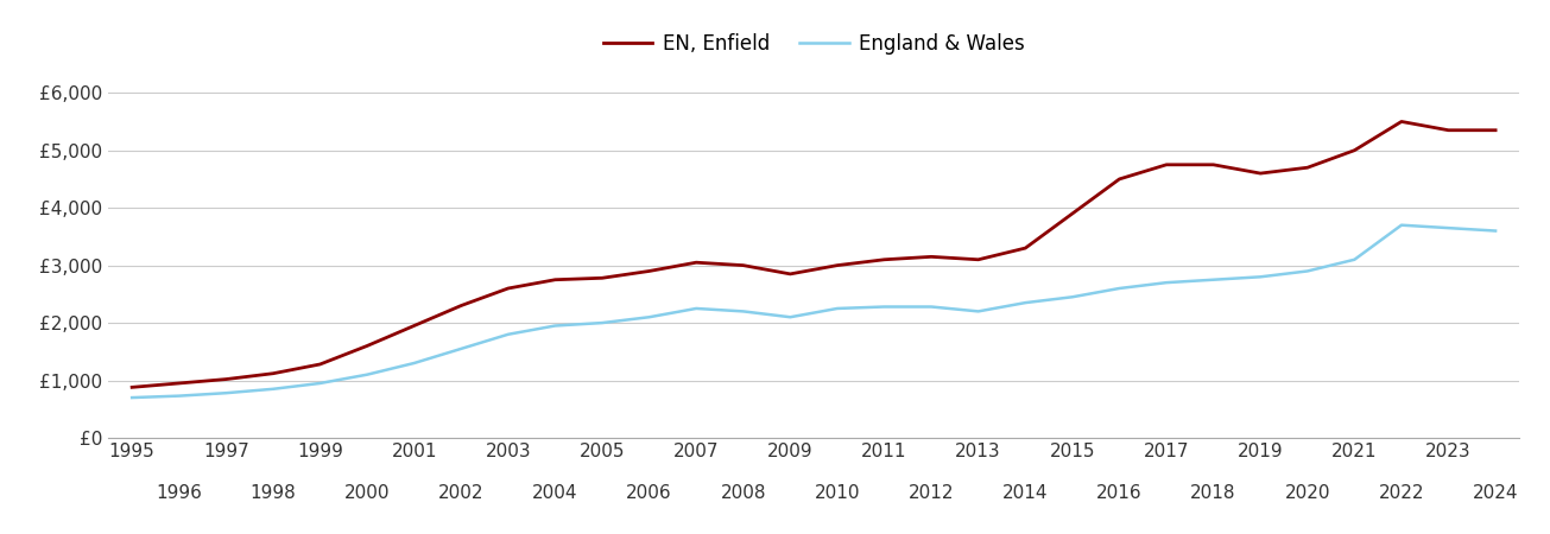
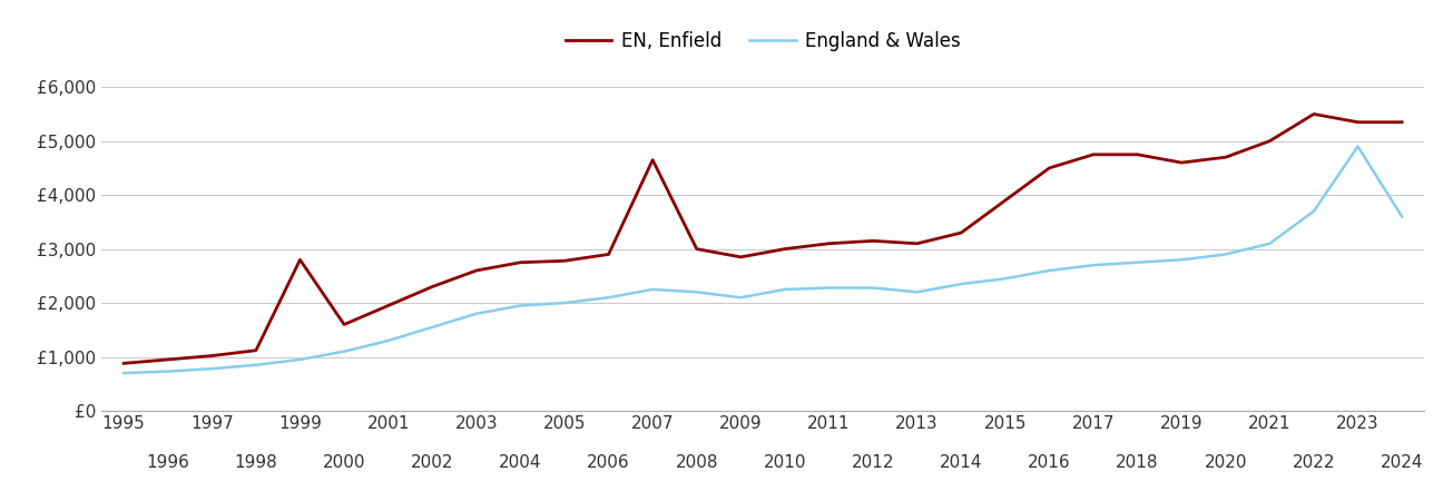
EN, Enfield/1999: £1,280 -> £2,800
EN, Enfield/2007: £3,050 -> £4,650
England & Wales/2023: £3,650 -> £4,900
